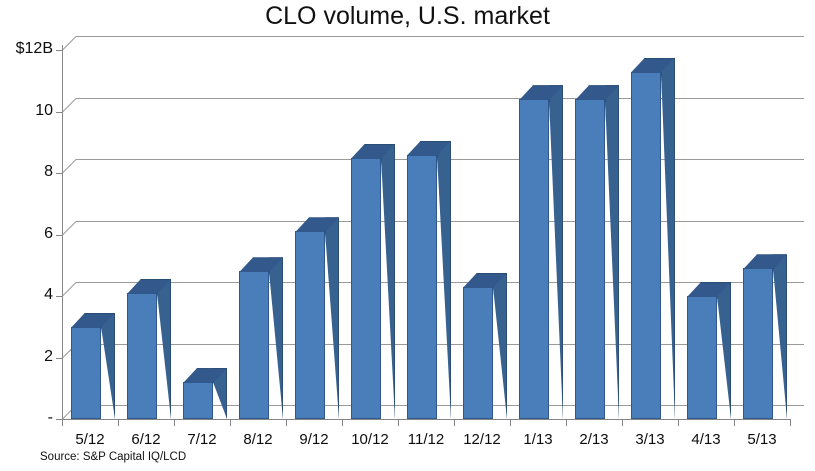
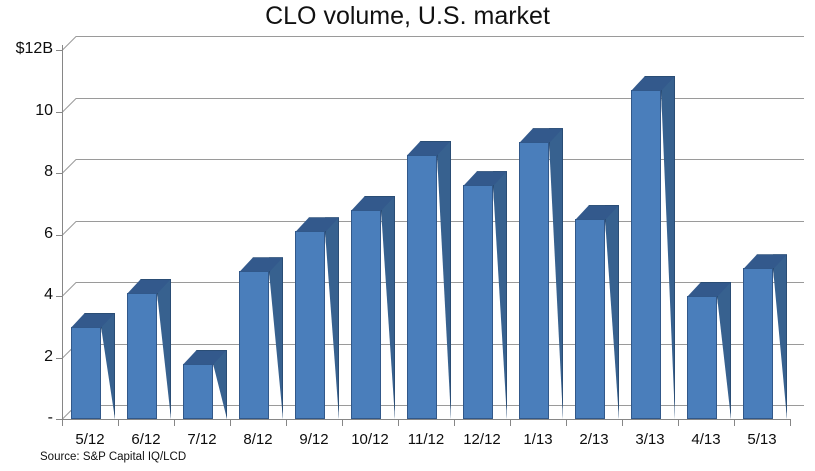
7/12: $1.2B -> $1.8B
10/12: $8.5B -> $6.8B
12/12: $4.3B -> $7.6B
1/13: $10.4B -> $9.0B
2/13: $10.4B -> $6.5B
3/13: $11.3B -> $10.7B
